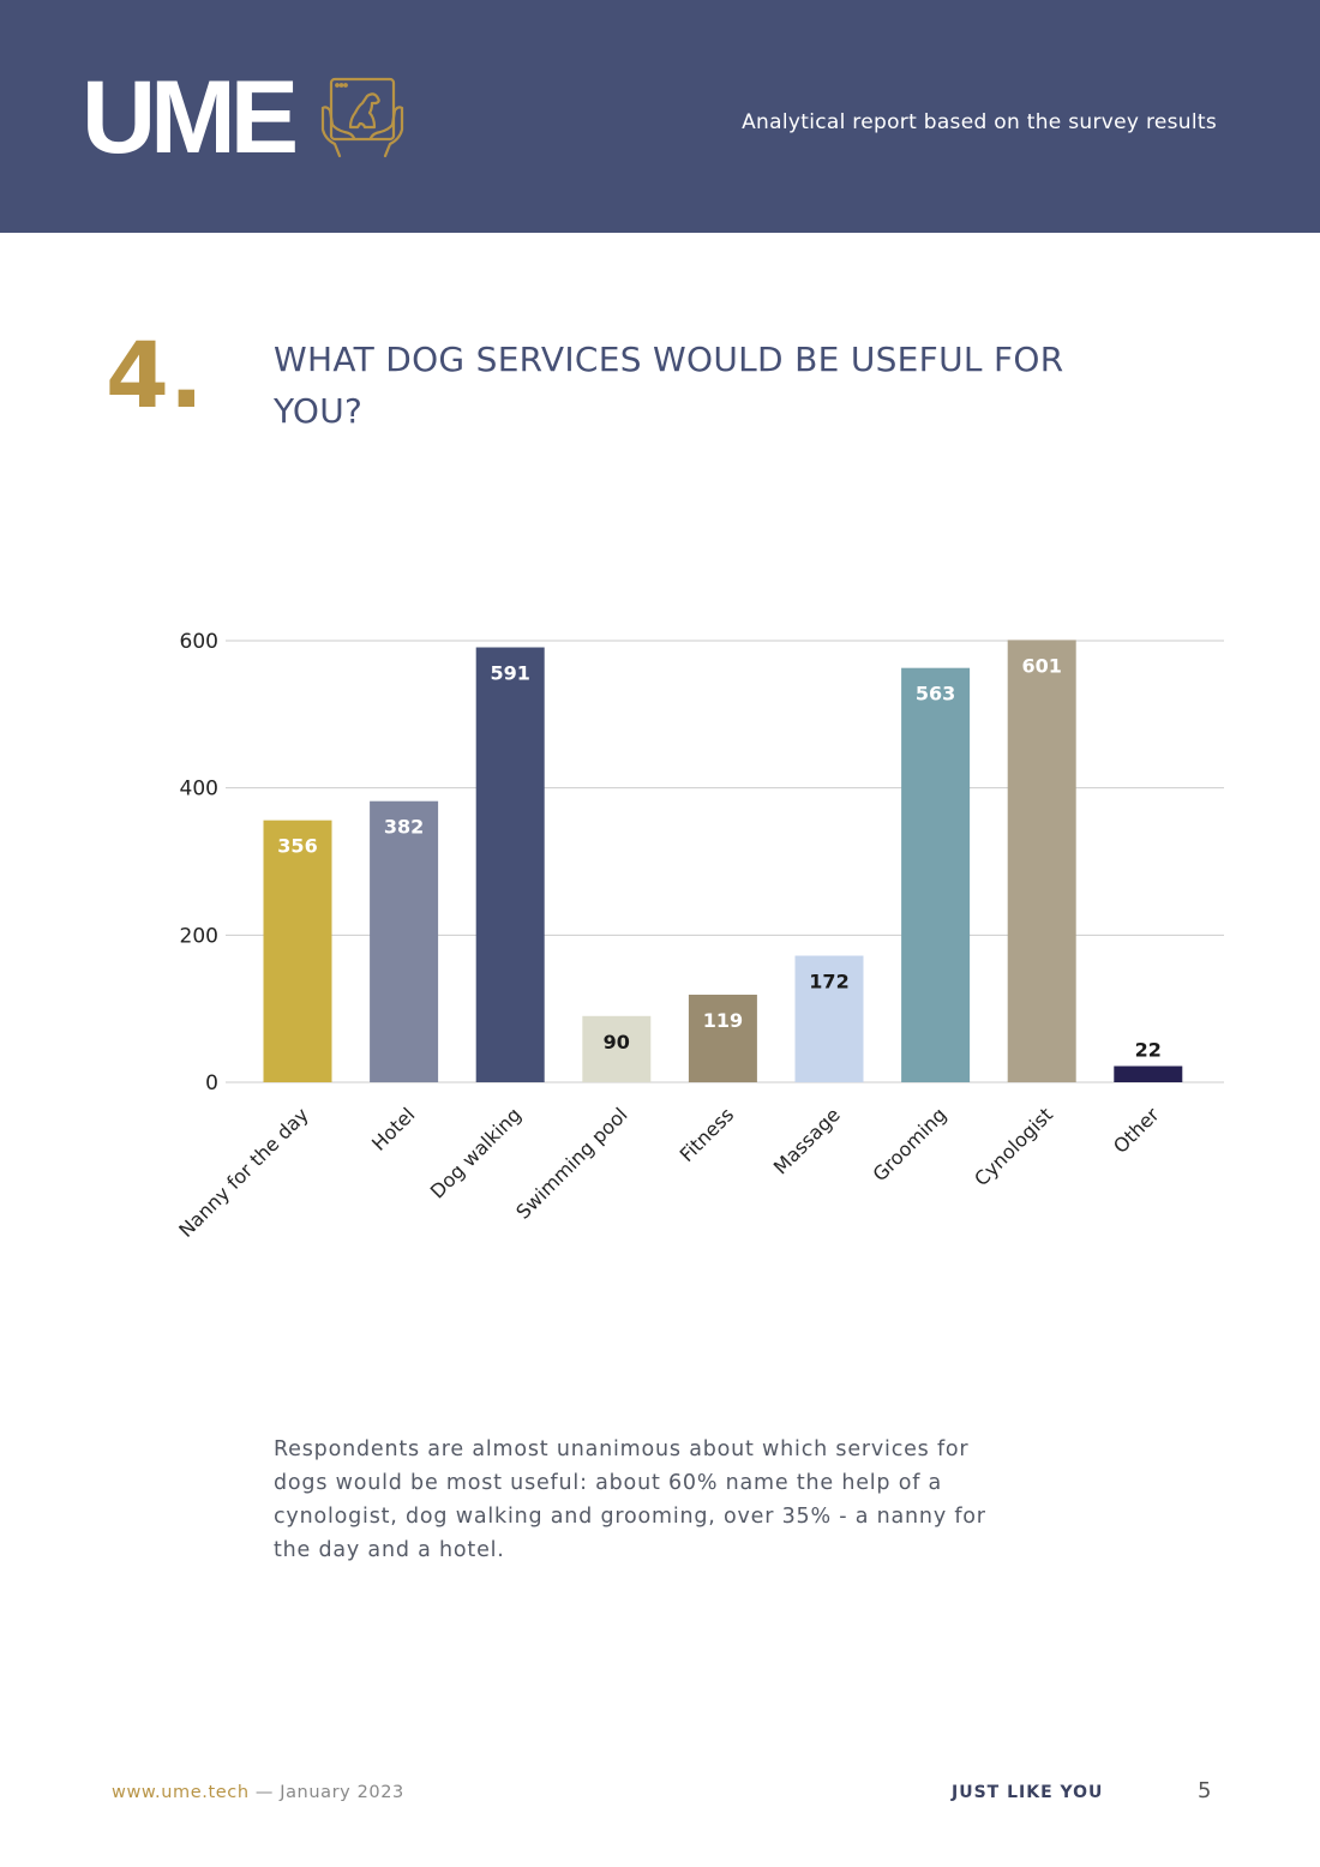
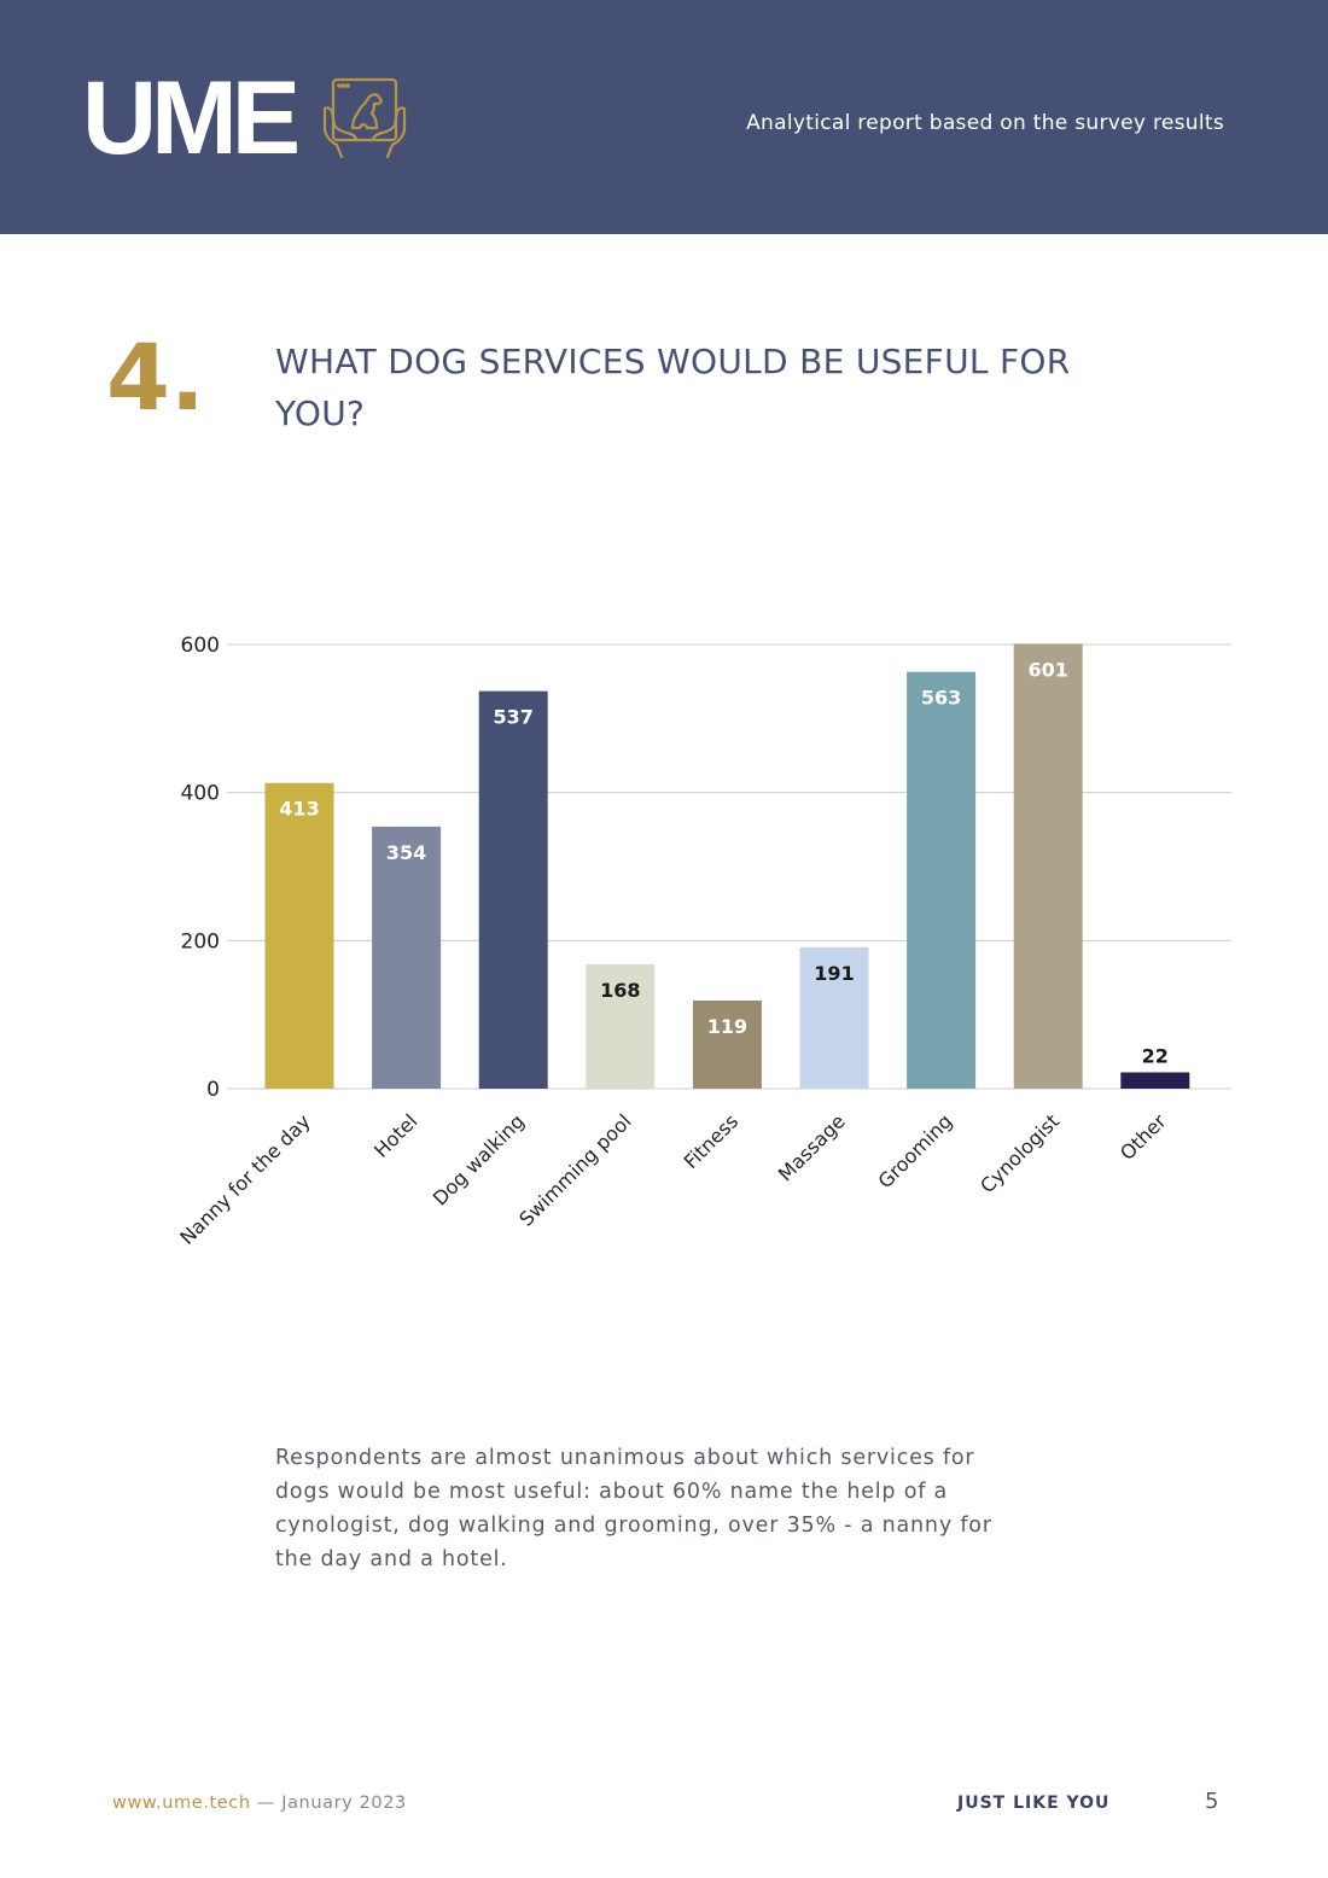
Nanny for the day: 356 -> 413
Hotel: 382 -> 354
Dog walking: 591 -> 537
Swimming pool: 90 -> 168
Massage: 172 -> 191
